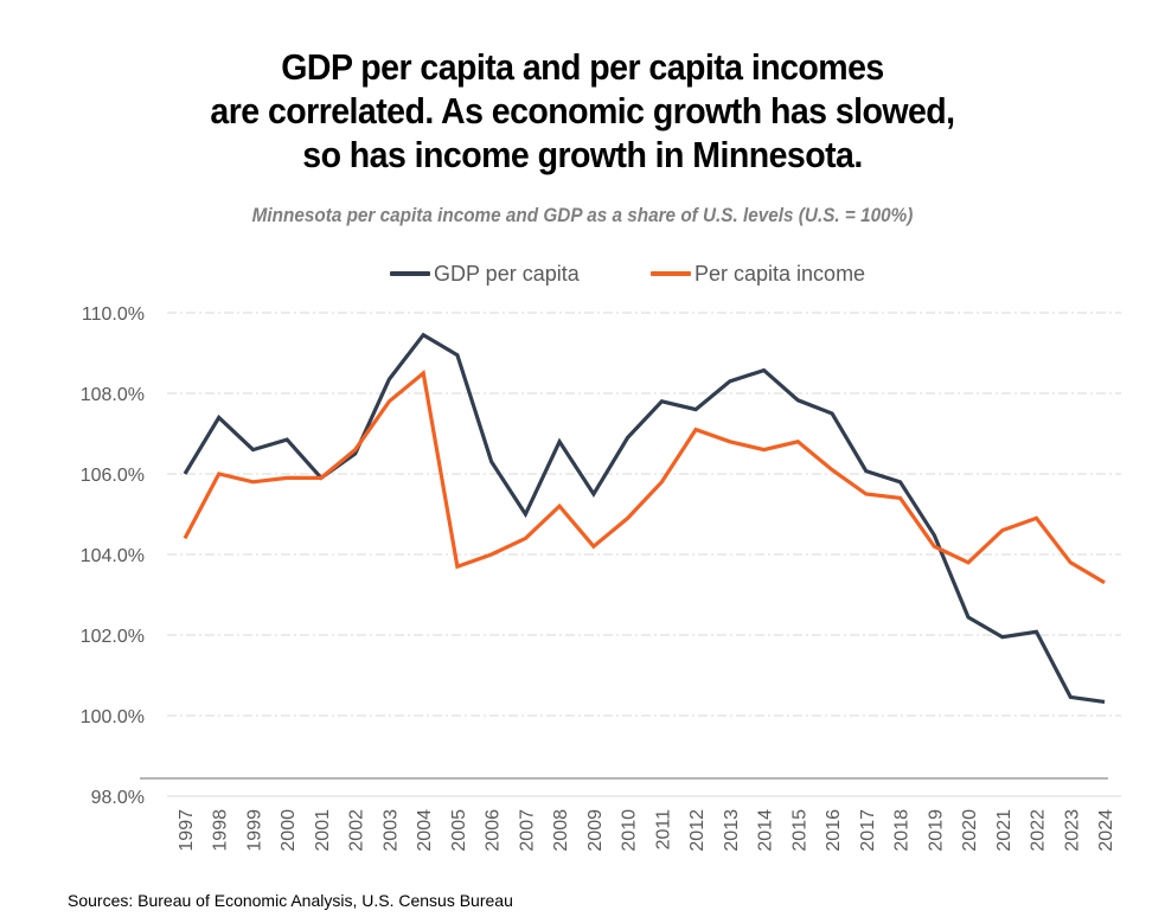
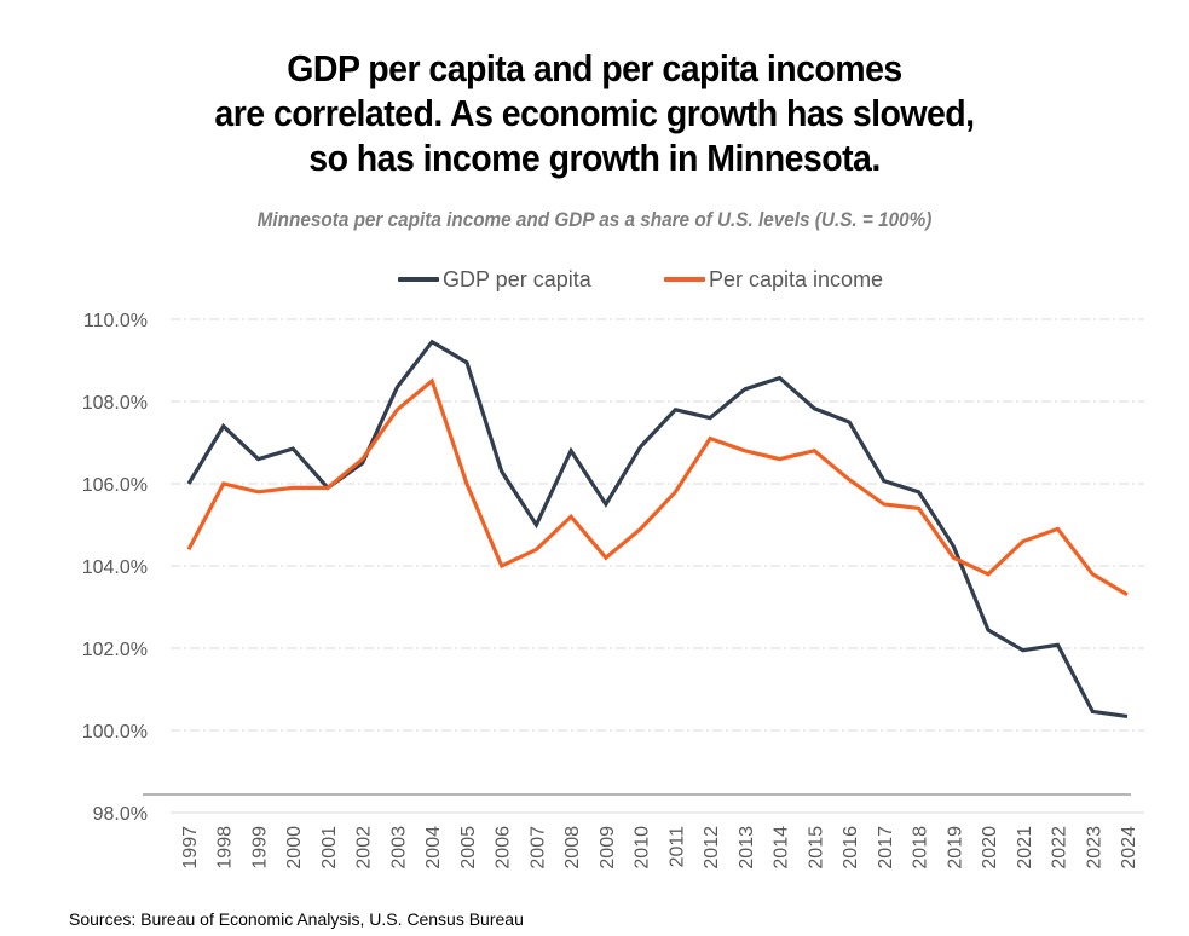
Per capita income/2005: 103.7% -> 106.0%
